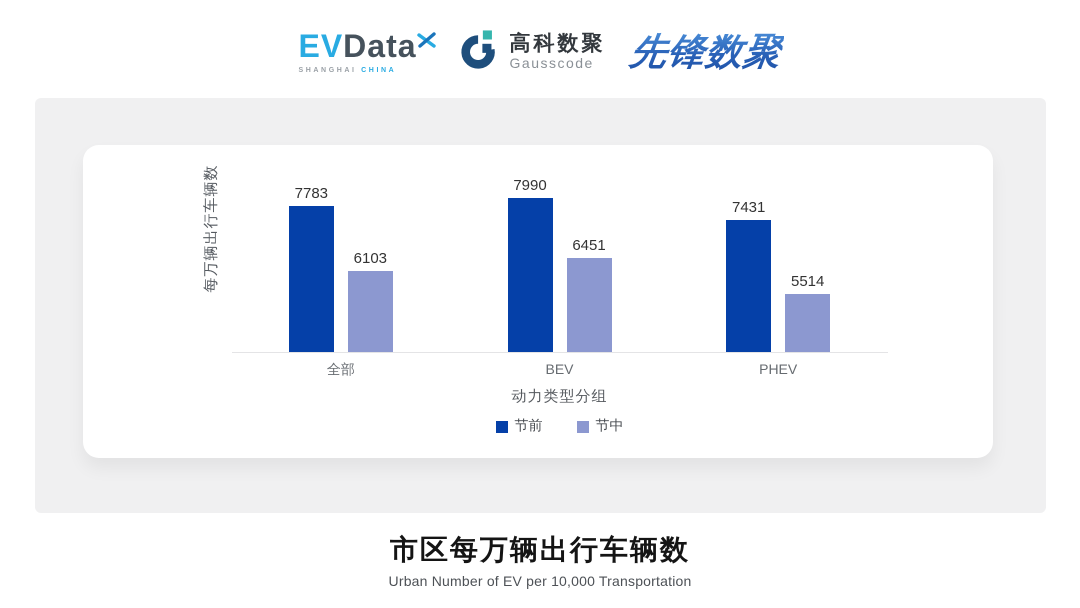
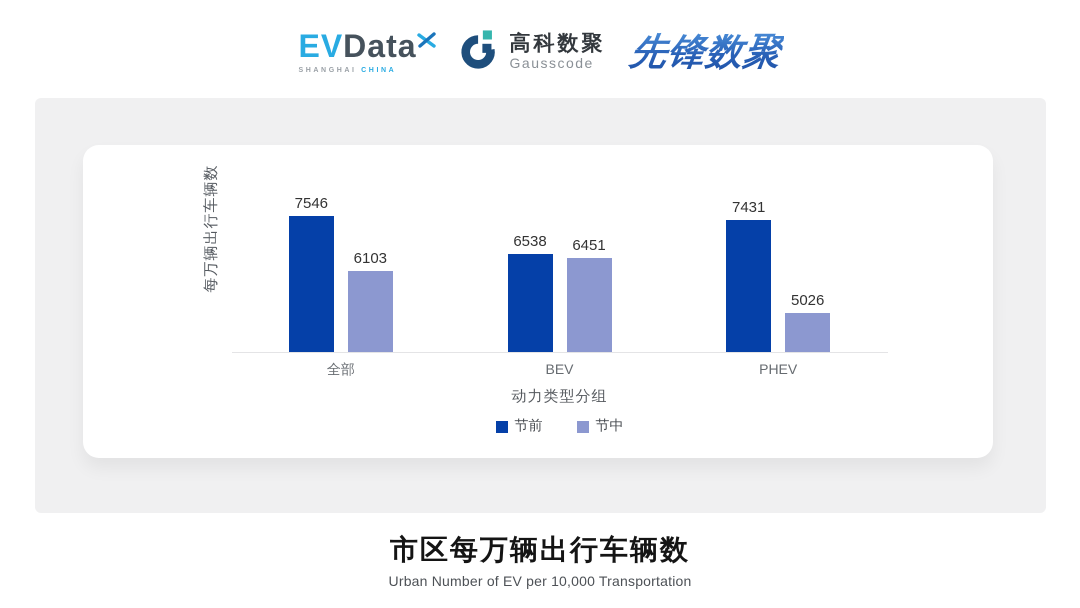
节前/全部: 7783 -> 7546
节前/BEV: 7990 -> 6538
节中/PHEV: 5514 -> 5026
